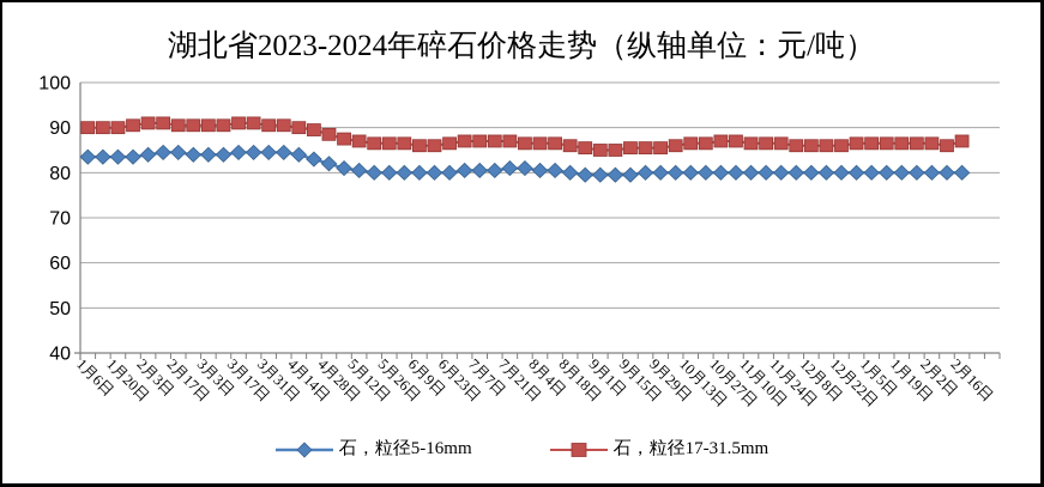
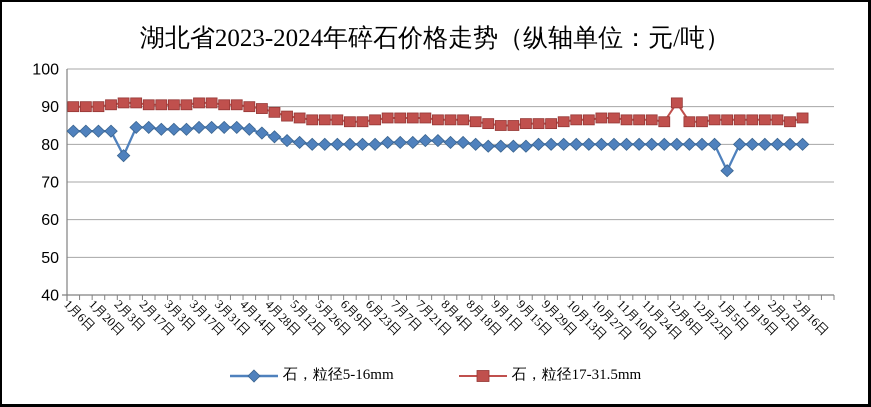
石，粒径5-16mm/2月3日: 84 -> 77
石，粒径17-31.5mm/12月8日: 86 -> 91
石，粒径5-16mm/1月5日: 80 -> 73
